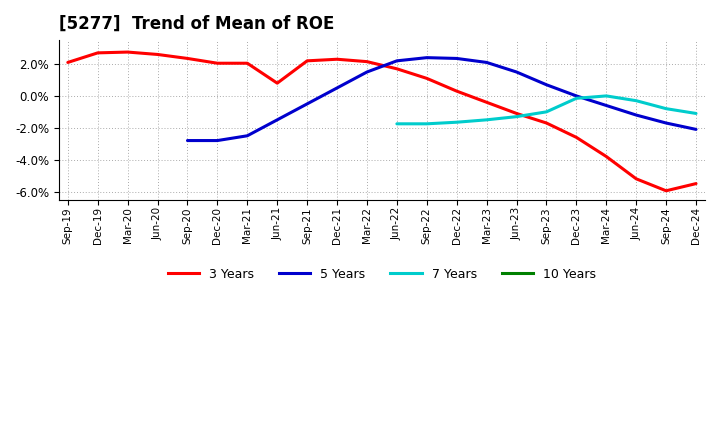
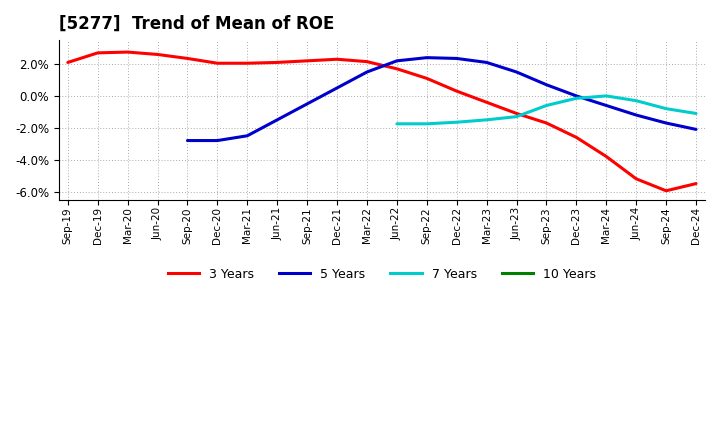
3 Years/Jun-21: 0.8% -> 2.1%
7 Years/Sep-23: -1.0% -> -0.6%
